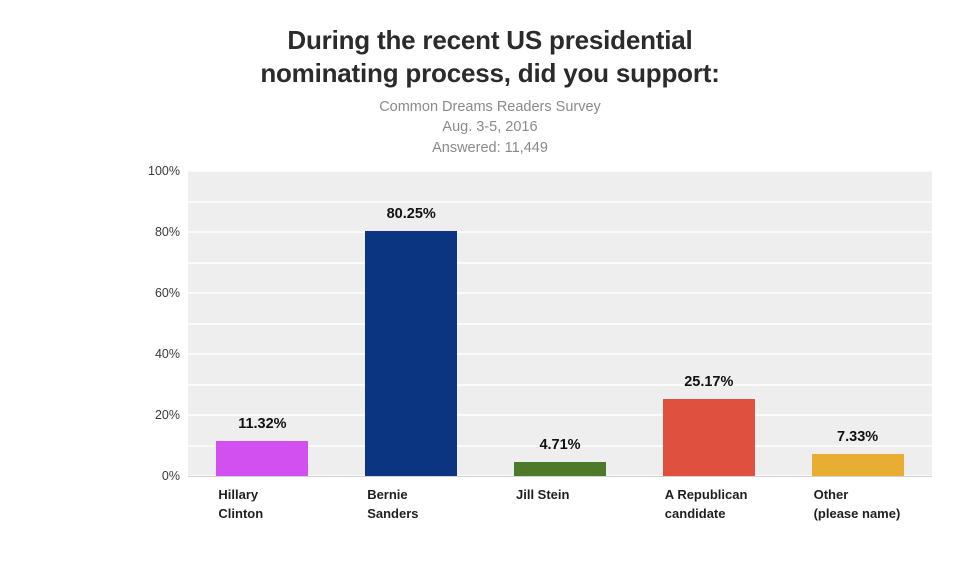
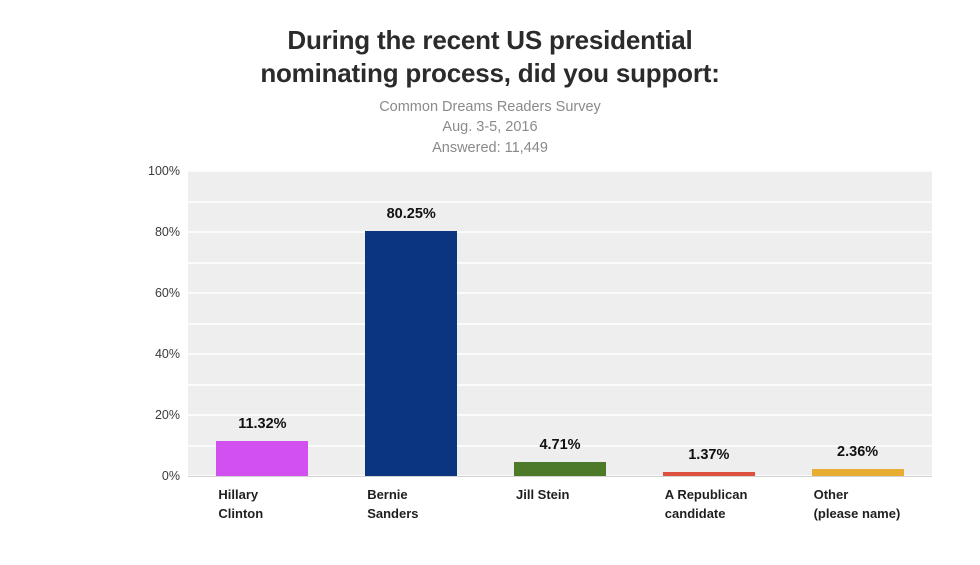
A Republican candidate: 25.17% -> 1.37%
Other (please name): 7.33% -> 2.36%
